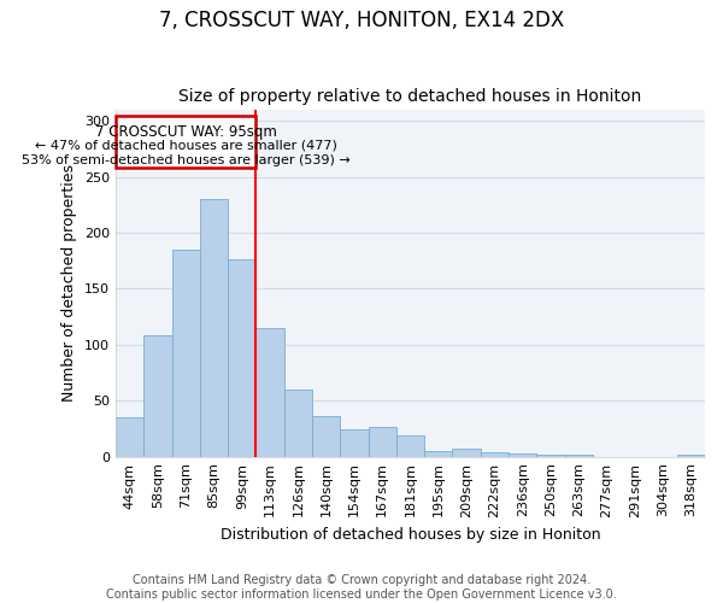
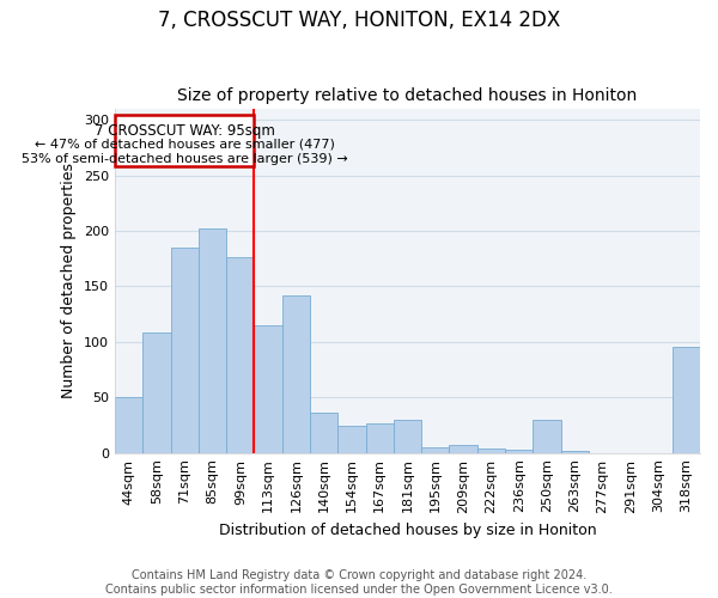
44sqm: 35 -> 50
85sqm: 230 -> 202
126sqm: 60 -> 142
181sqm: 19 -> 30
250sqm: 2 -> 30
318sqm: 2 -> 96
